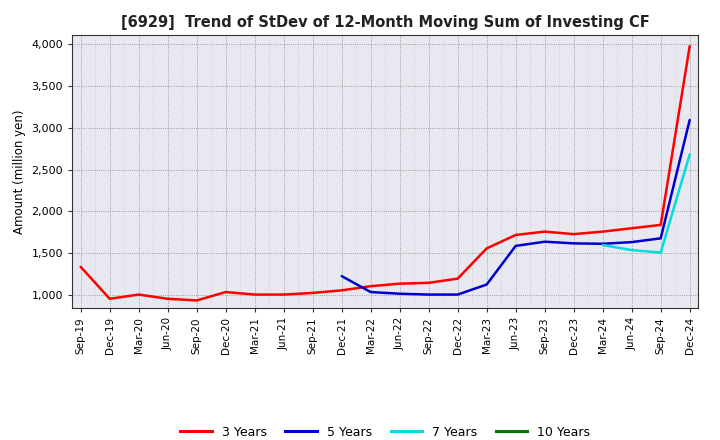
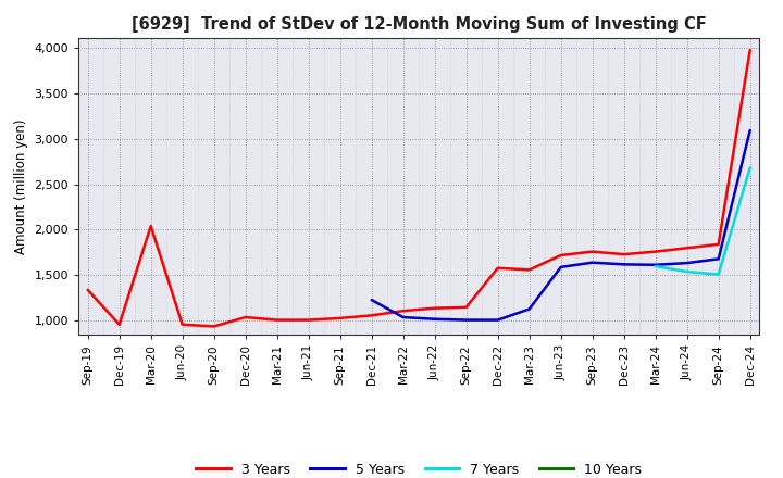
3 Years/Mar-20: 1,010 -> 2,040
3 Years/Dec-22: 1,200 -> 1,580
